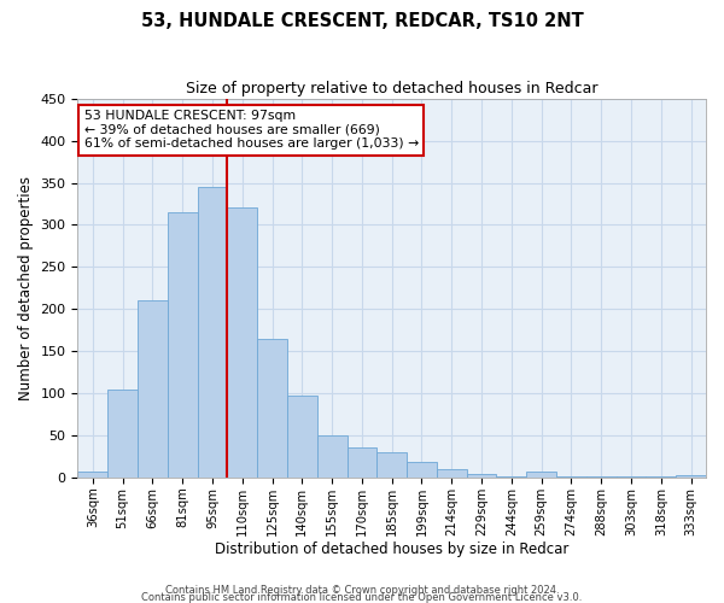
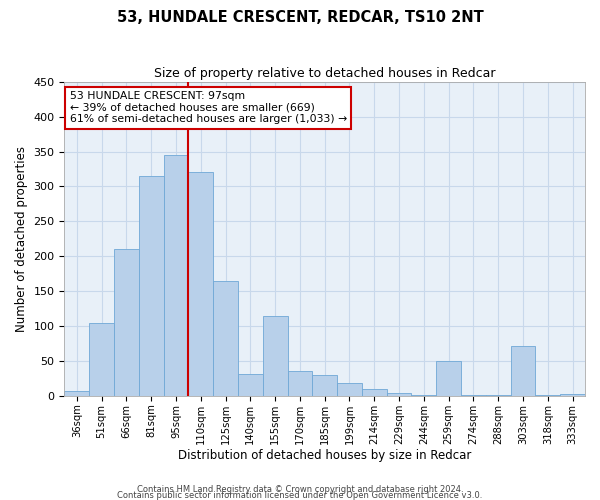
140sqm: 97 -> 32
155sqm: 50 -> 114
259sqm: 7 -> 50
303sqm: 1 -> 72
